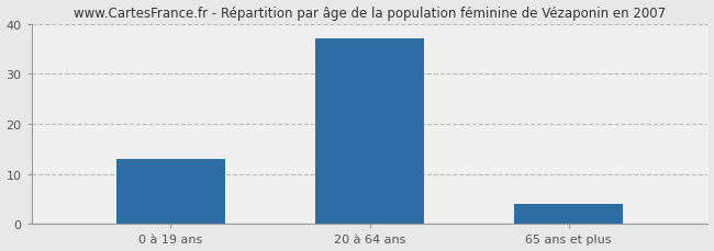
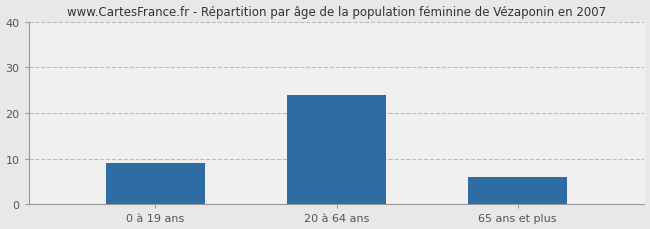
0 à 19 ans: 13 -> 9
20 à 64 ans: 37 -> 24
65 ans et plus: 4 -> 6
